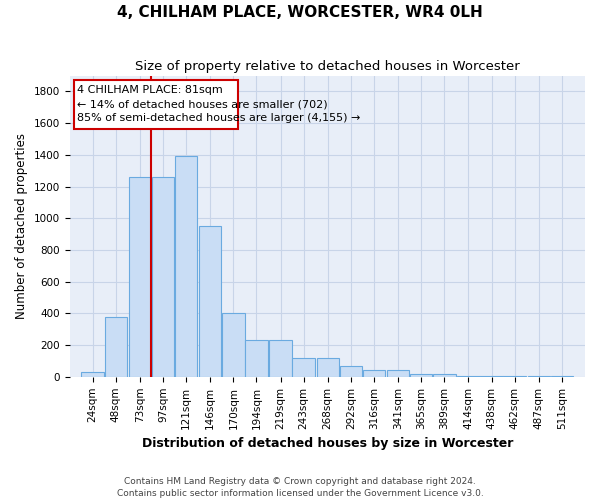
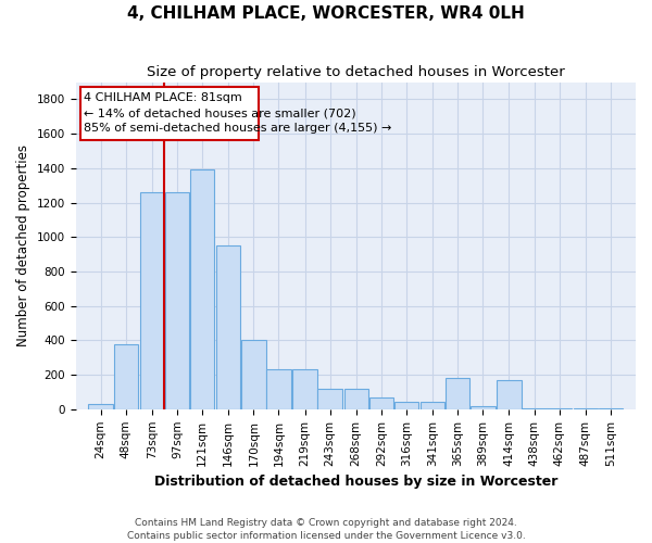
365sqm: 20 -> 180
414sqm: 0 -> 170
